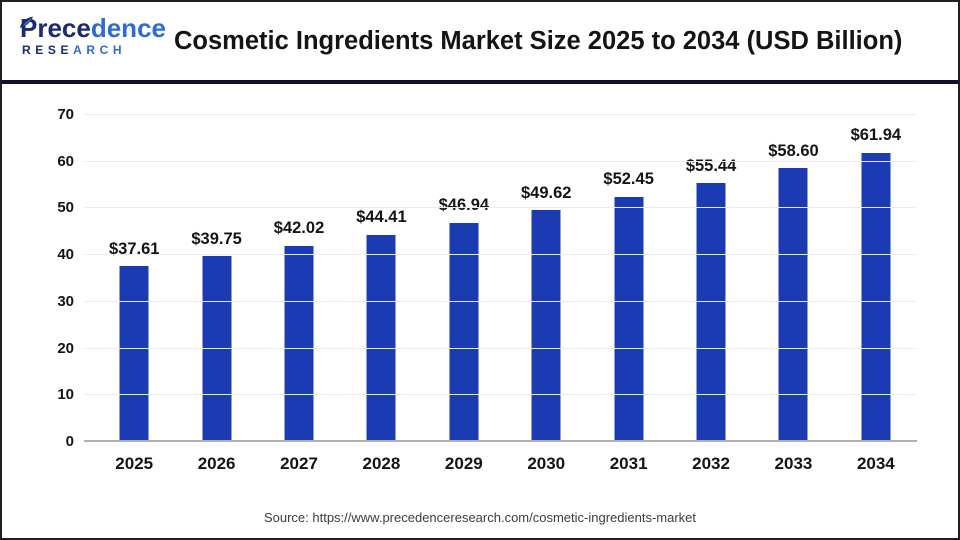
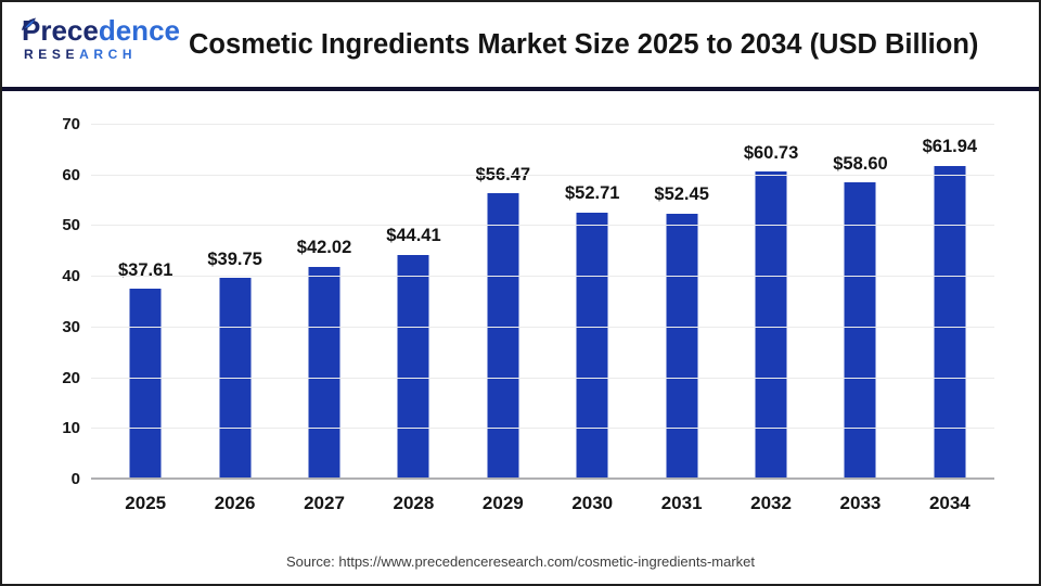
2029: $46.94 -> $56.47
2030: $49.62 -> $52.71
2032: $55.44 -> $60.73
